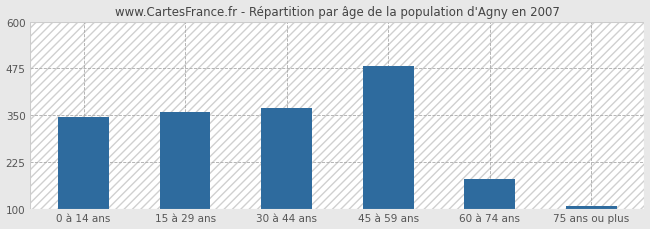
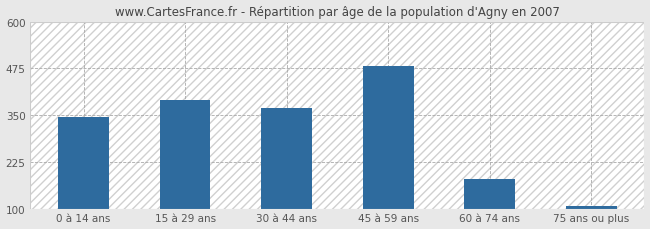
15 à 29 ans: 358 -> 390
